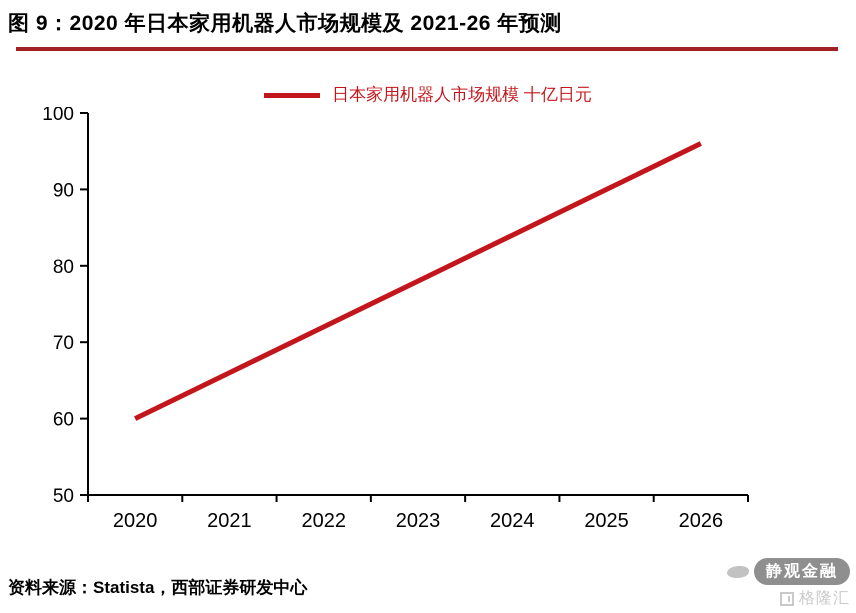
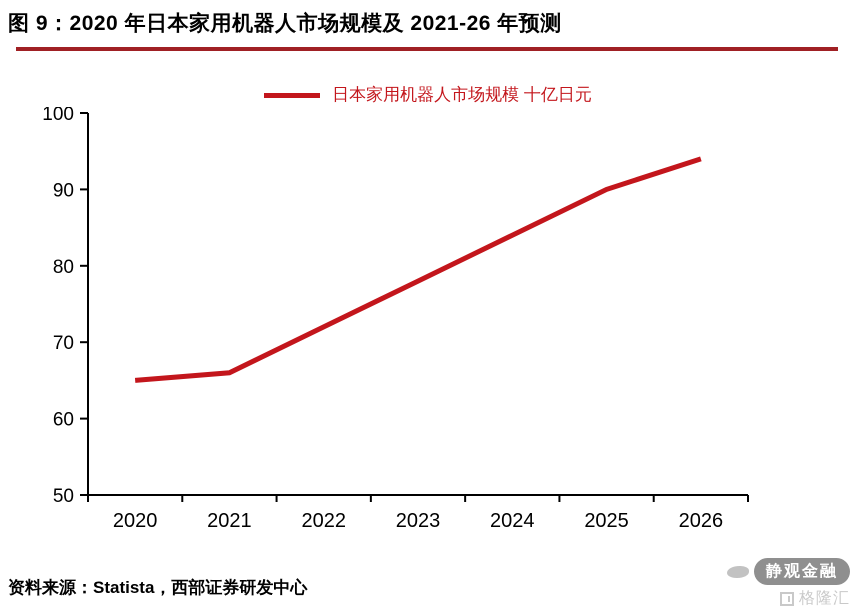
2020: 60 -> 65
2026: 96 -> 94
